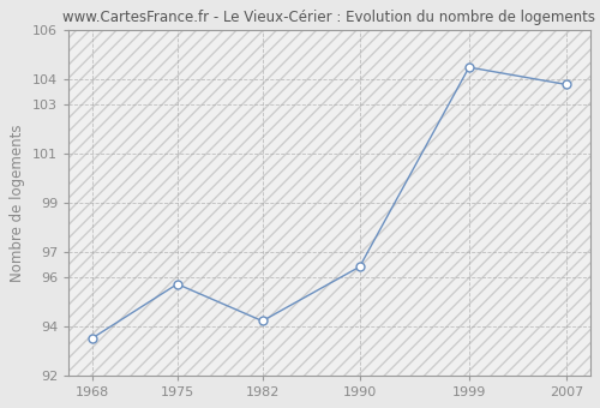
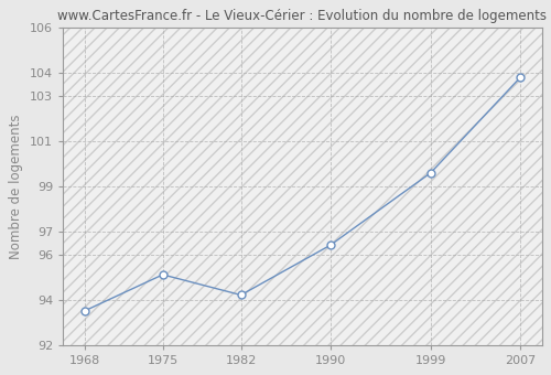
1975: 95.7 -> 95.1
1999: 104.5 -> 99.6
